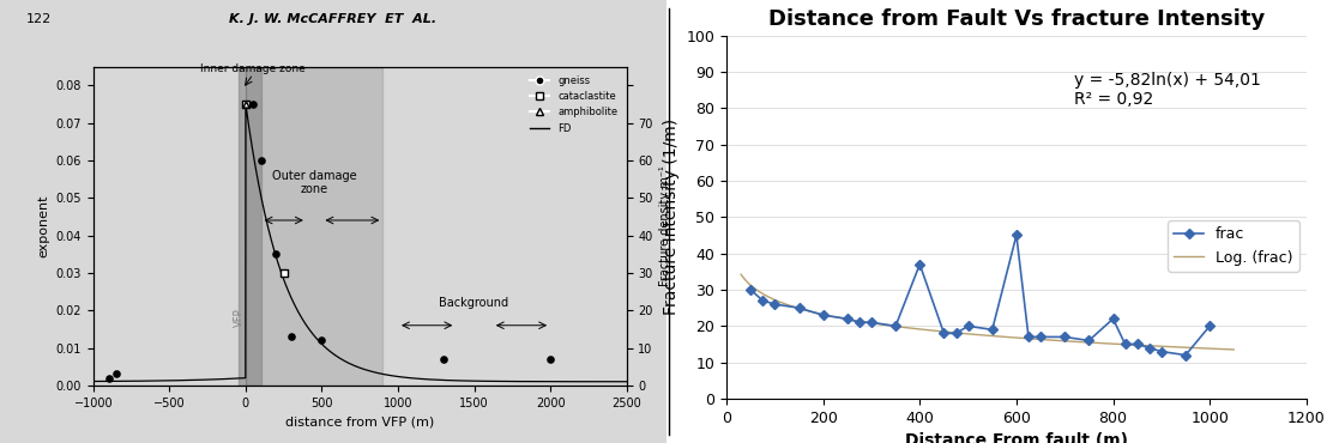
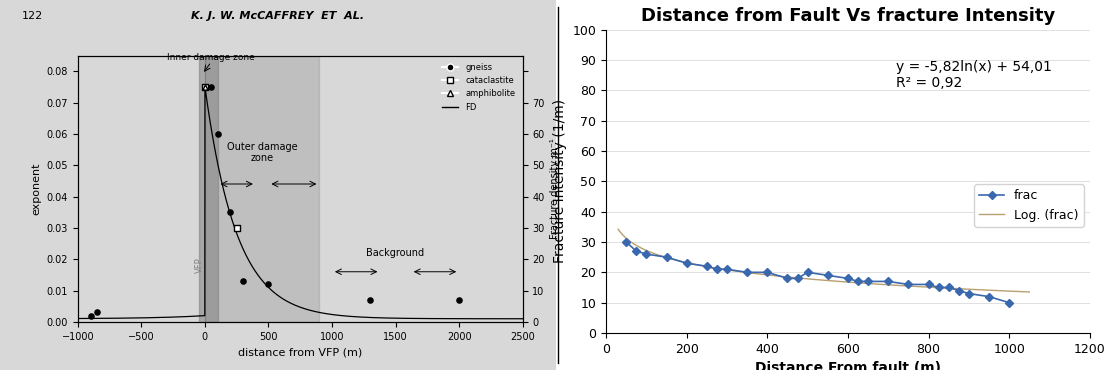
Distance from Fault Vs fracture Intensity/frac/400: 37 -> 20
Distance from Fault Vs fracture Intensity/frac/600: 45 -> 18
Distance from Fault Vs fracture Intensity/frac/800: 22 -> 16
Distance from Fault Vs fracture Intensity/frac/1000: 20 -> 10
